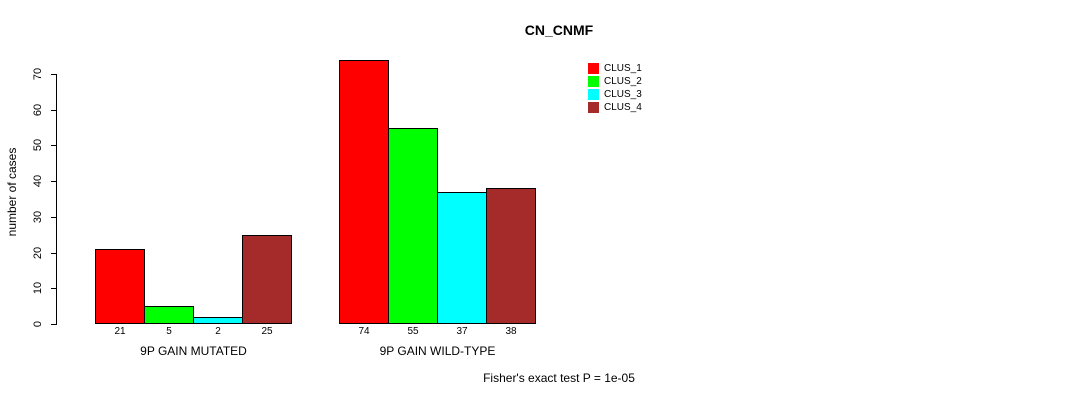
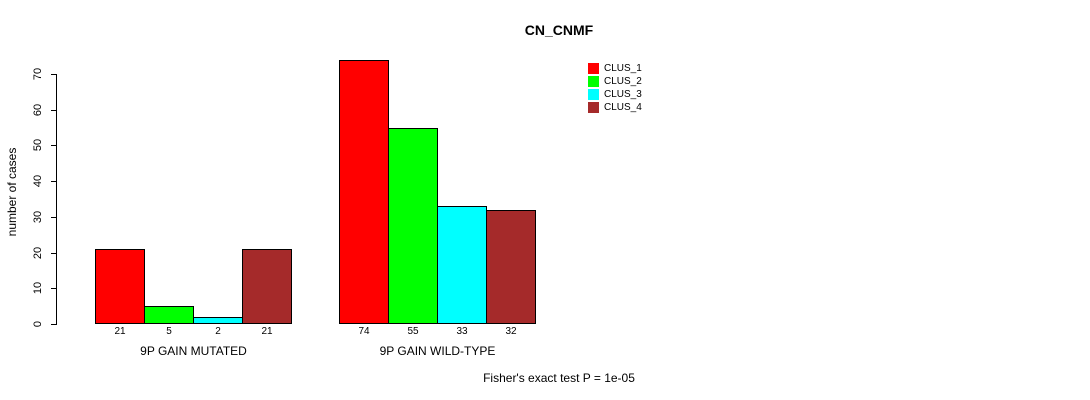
CLUS_4/9P GAIN MUTATED: 25 -> 21
CLUS_3/9P GAIN WILD-TYPE: 37 -> 33
CLUS_4/9P GAIN WILD-TYPE: 38 -> 32
